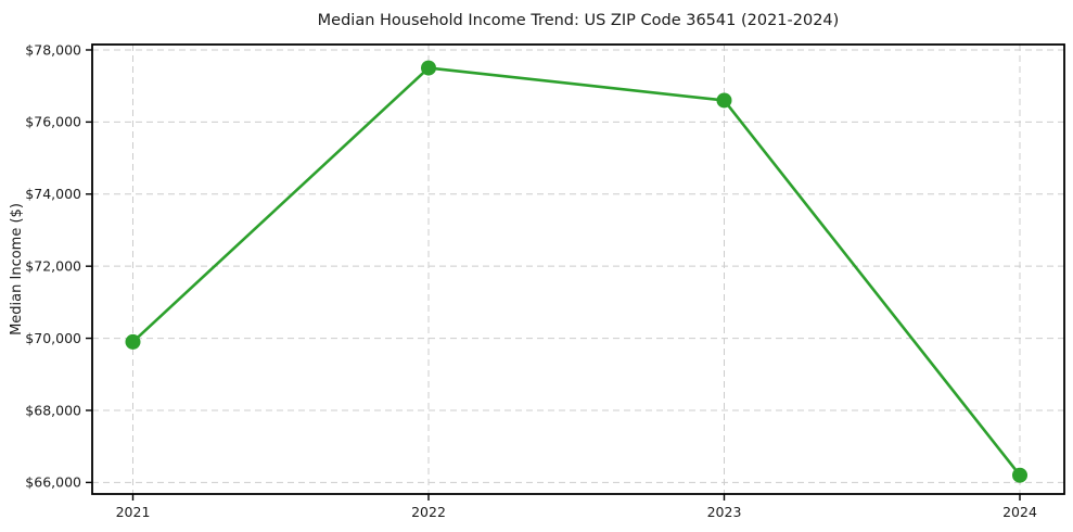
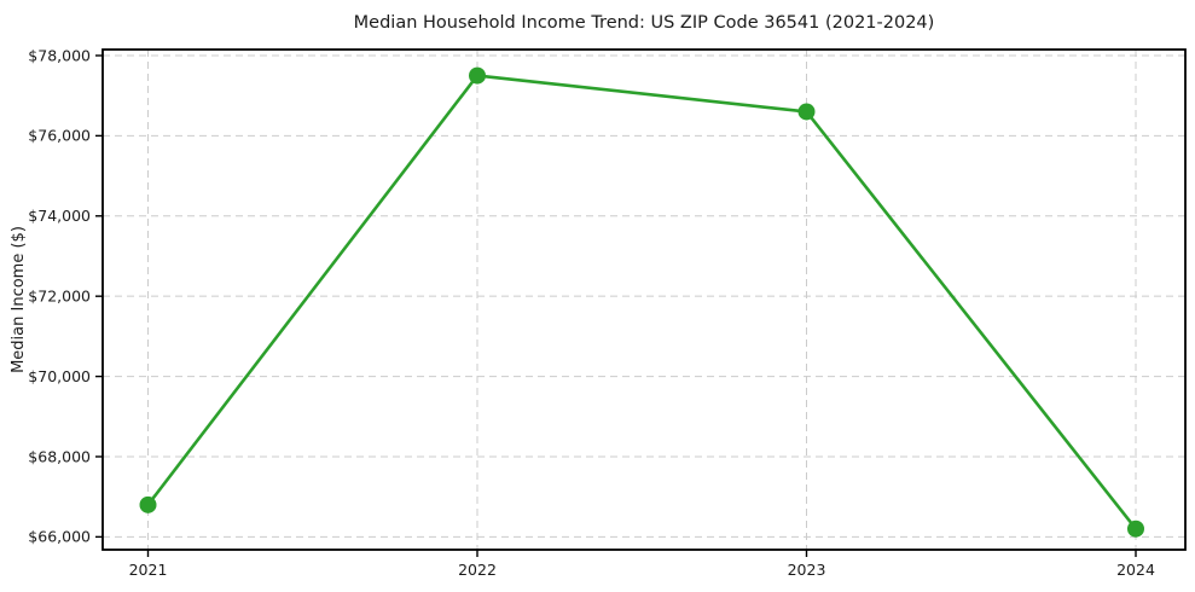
2021: $69900 -> $66800
